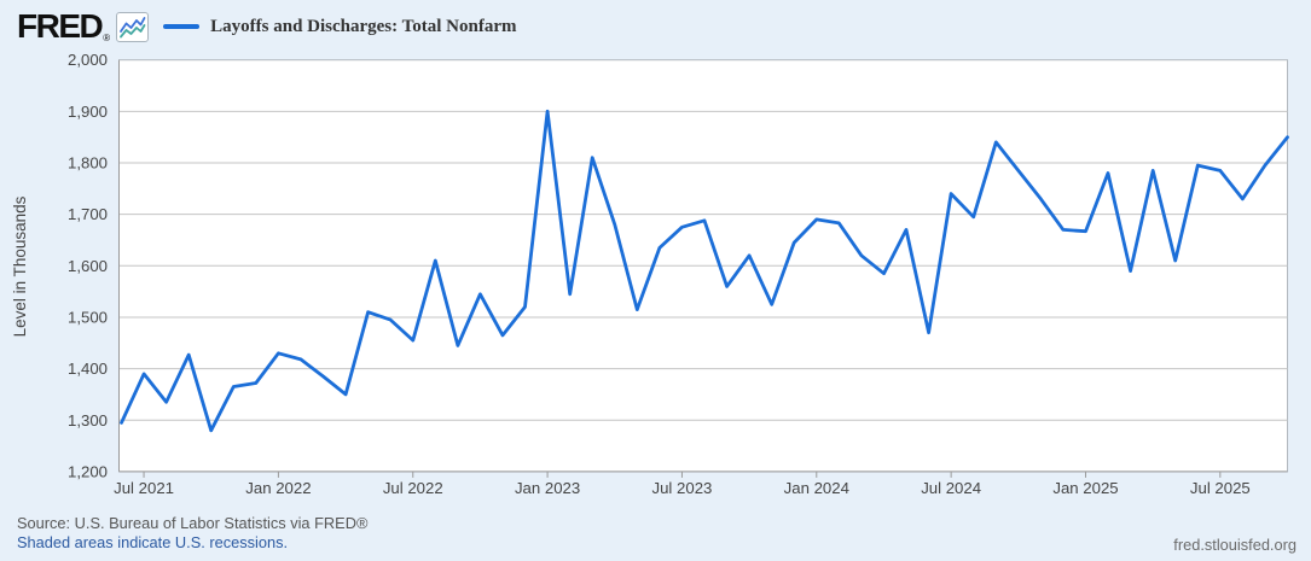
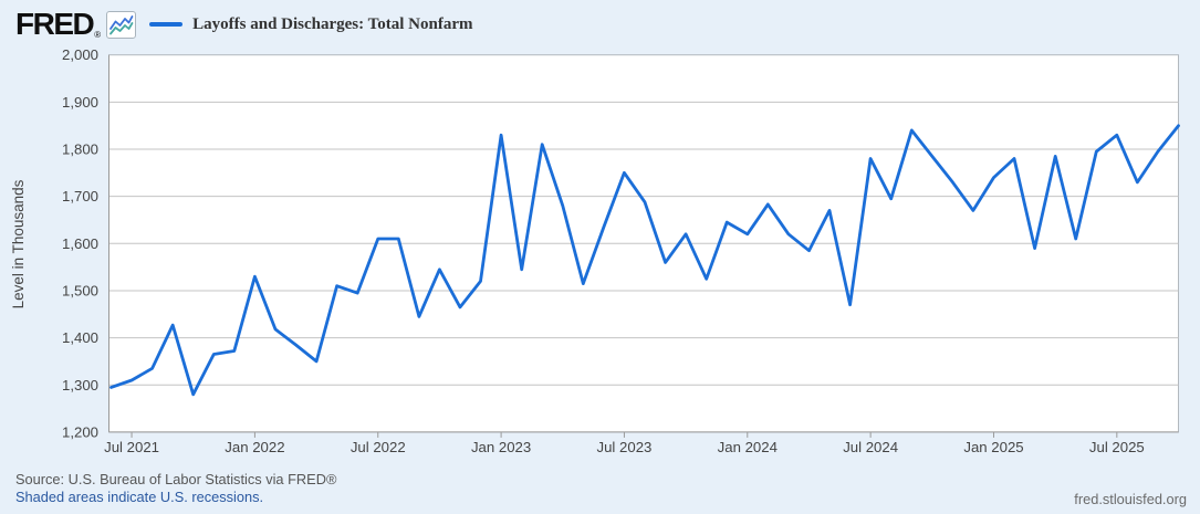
Jul 2021: 1390 -> 1310
Jan 2022: 1430 -> 1530
Jul 2022: 1460 -> 1610
Jan 2023: 1900 -> 1830
Jul 2023: 1680 -> 1750
Jan 2024: 1690 -> 1620
Jul 2024: 1740 -> 1780
Jan 2025: 1670 -> 1740
Jul 2025: 1780 -> 1830
